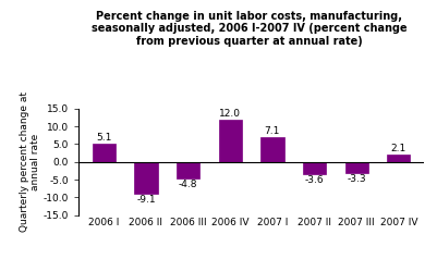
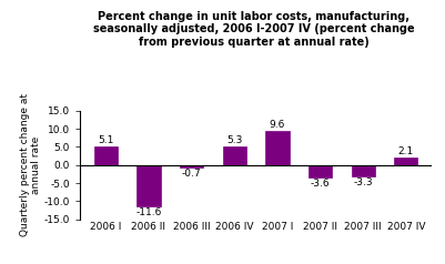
2006 II: -9.1 -> -11.6
2006 III: -4.8 -> -0.7
2006 IV: 12.0 -> 5.3
2007 I: 7.1 -> 9.6
